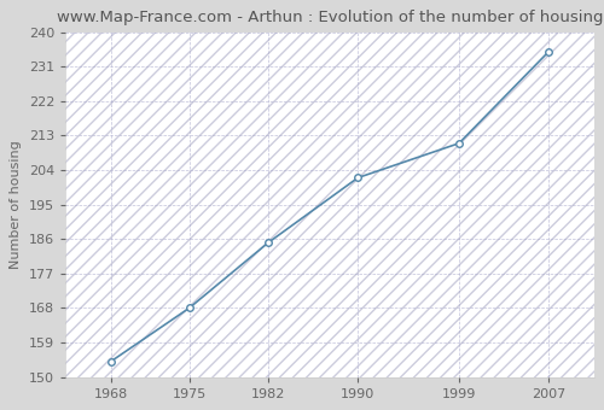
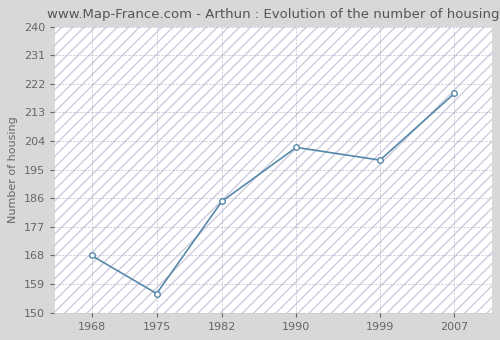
1968: 154 -> 168
1975: 168 -> 156
1999: 211 -> 198
2007: 235 -> 219
